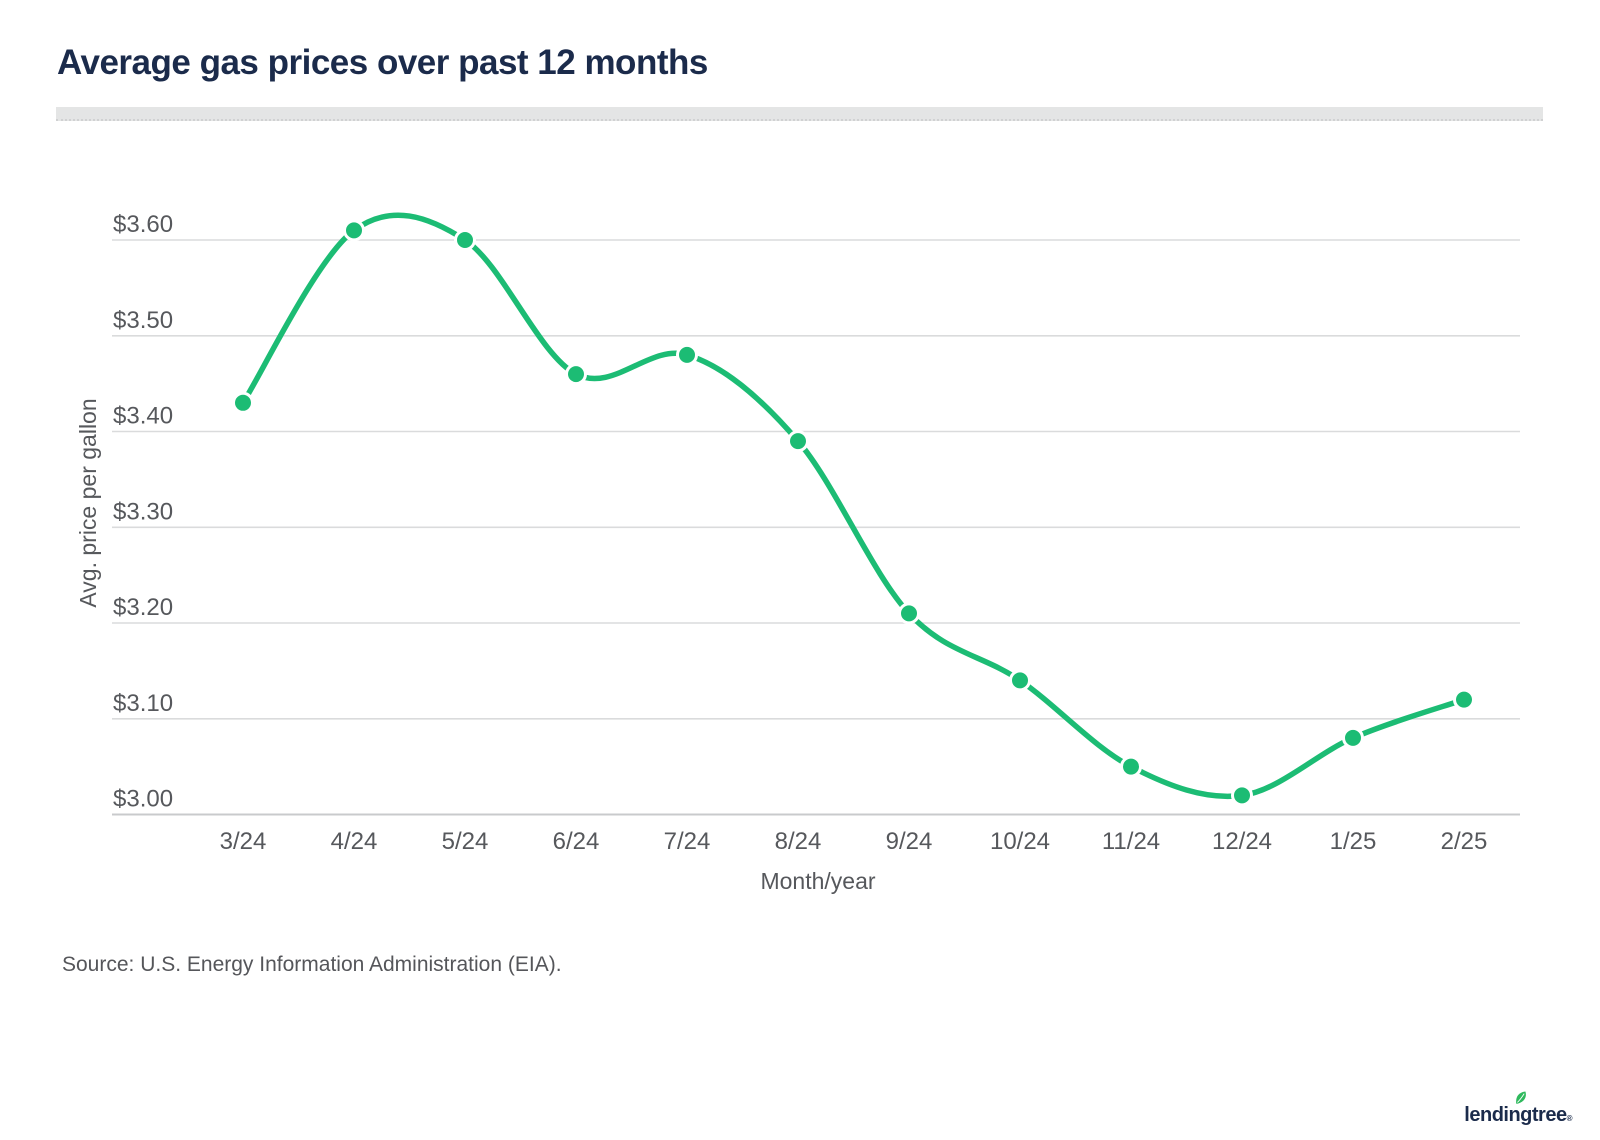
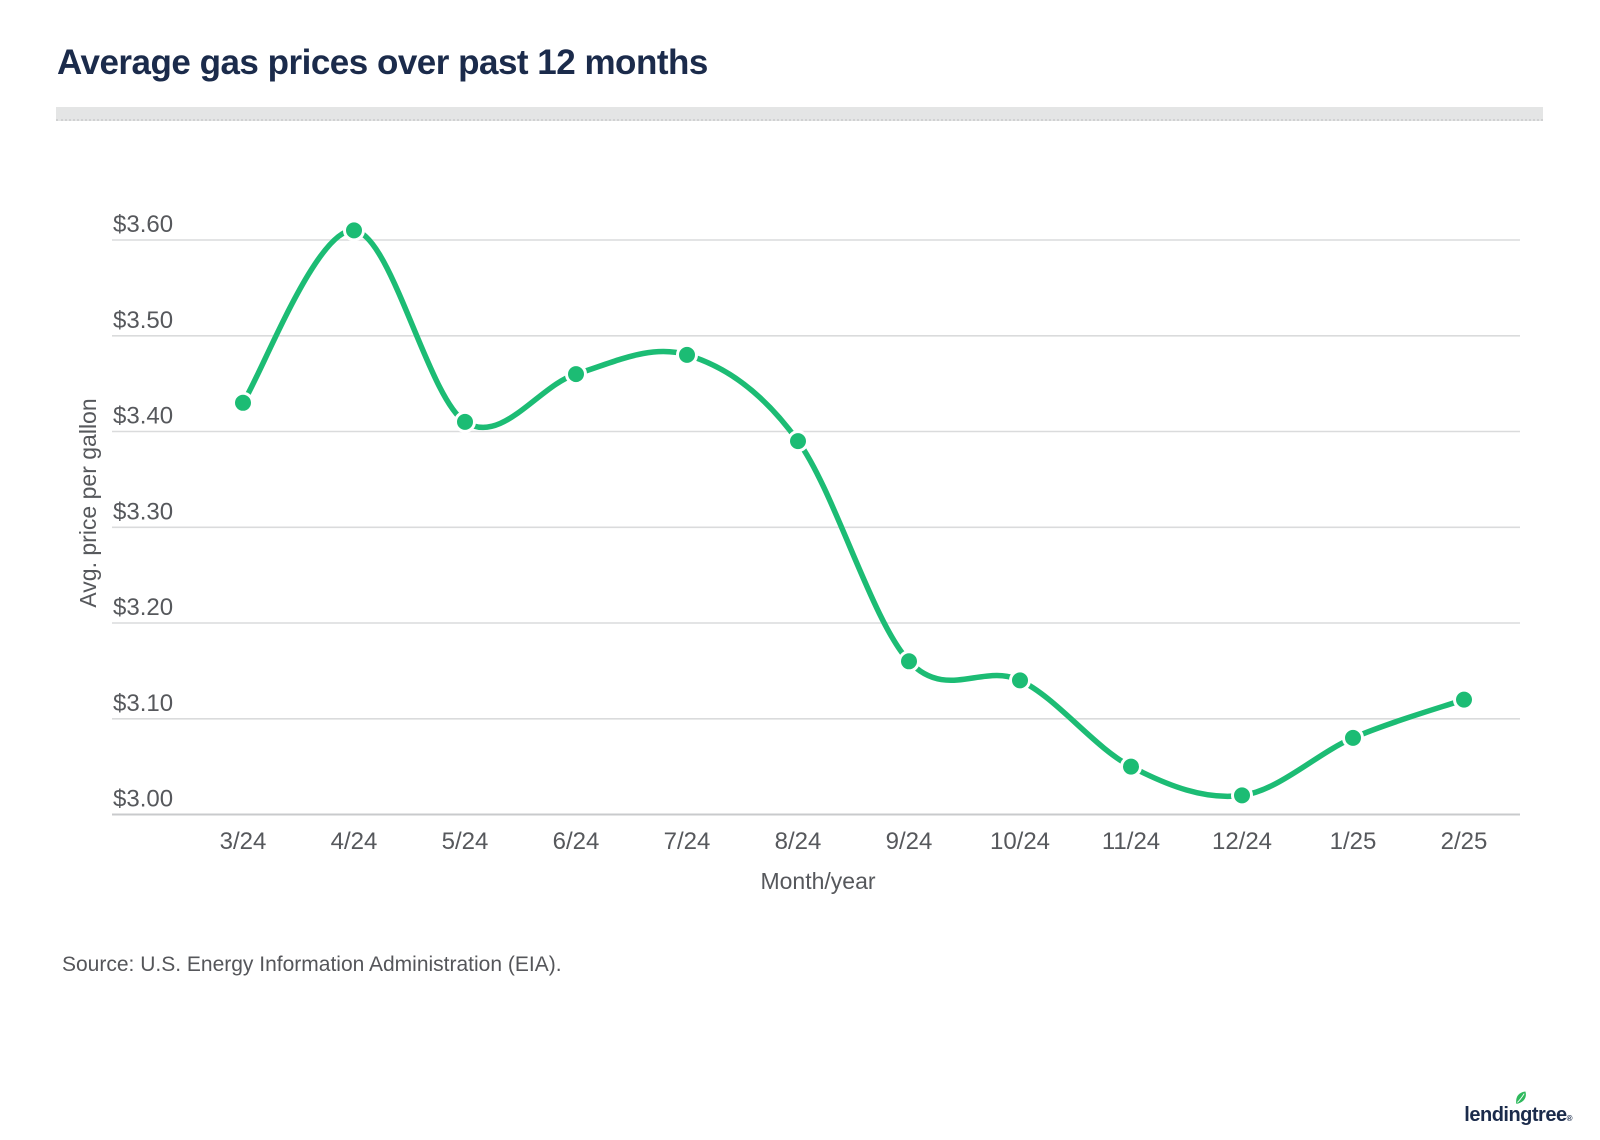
5/24: $3.60 -> $3.41
9/24: $3.21 -> $3.16
